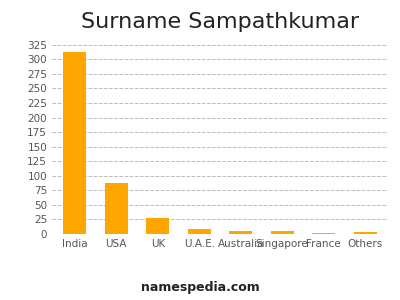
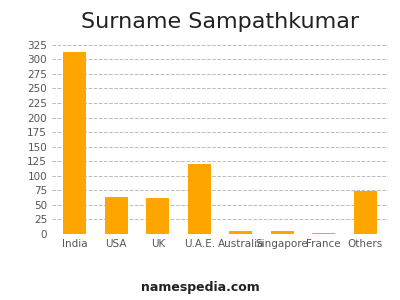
USA: 88 -> 64
UK: 28 -> 62
U.A.E.: 8 -> 120
Others: 3 -> 74
